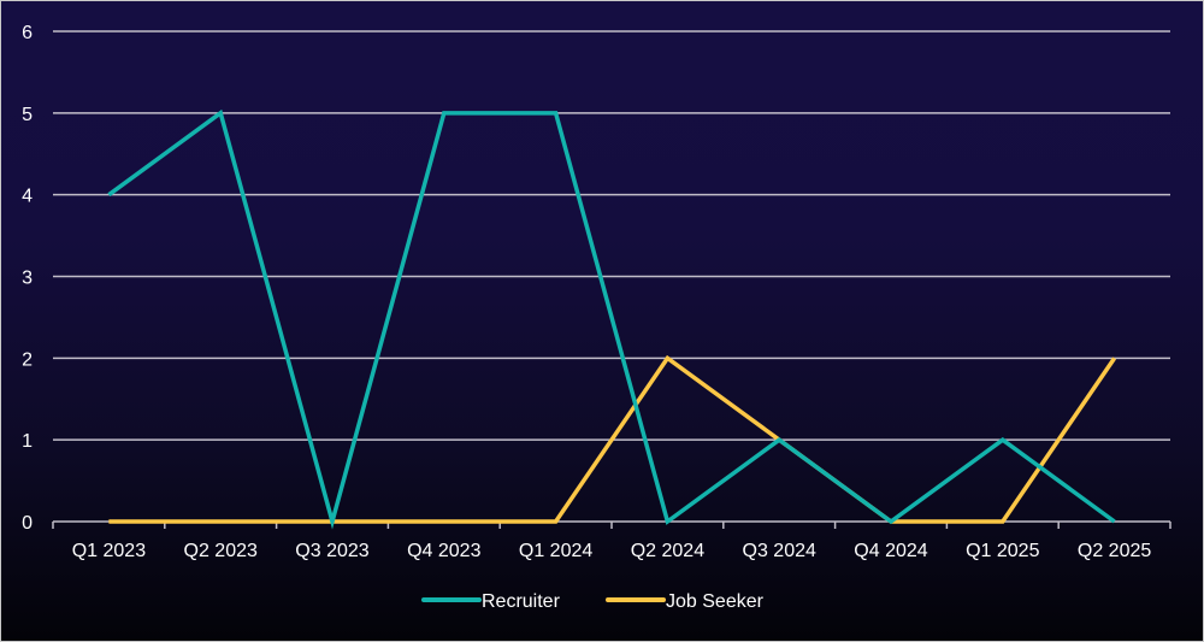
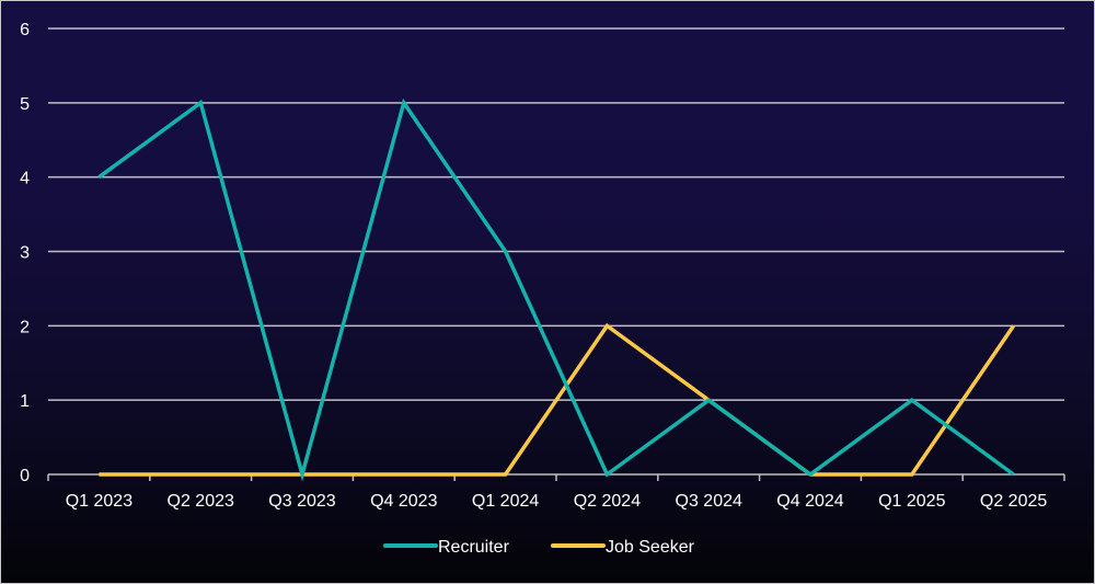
Recruiter/Q1 2024: 5 -> 3
